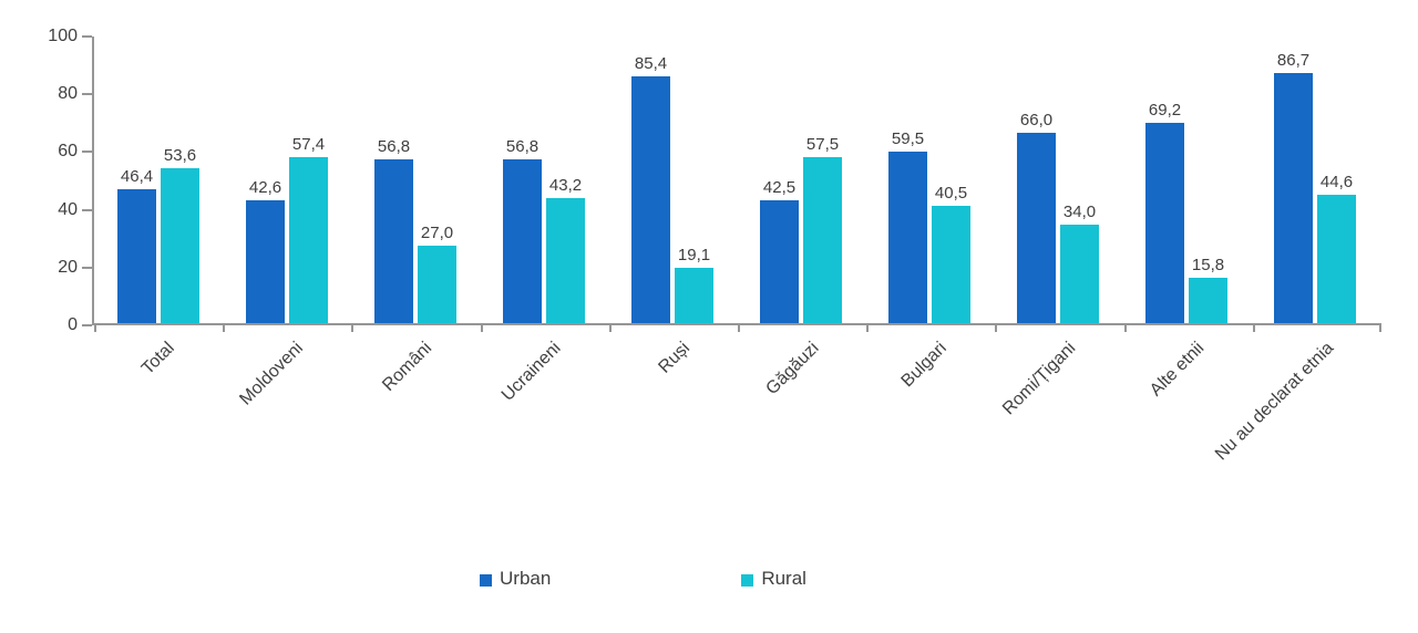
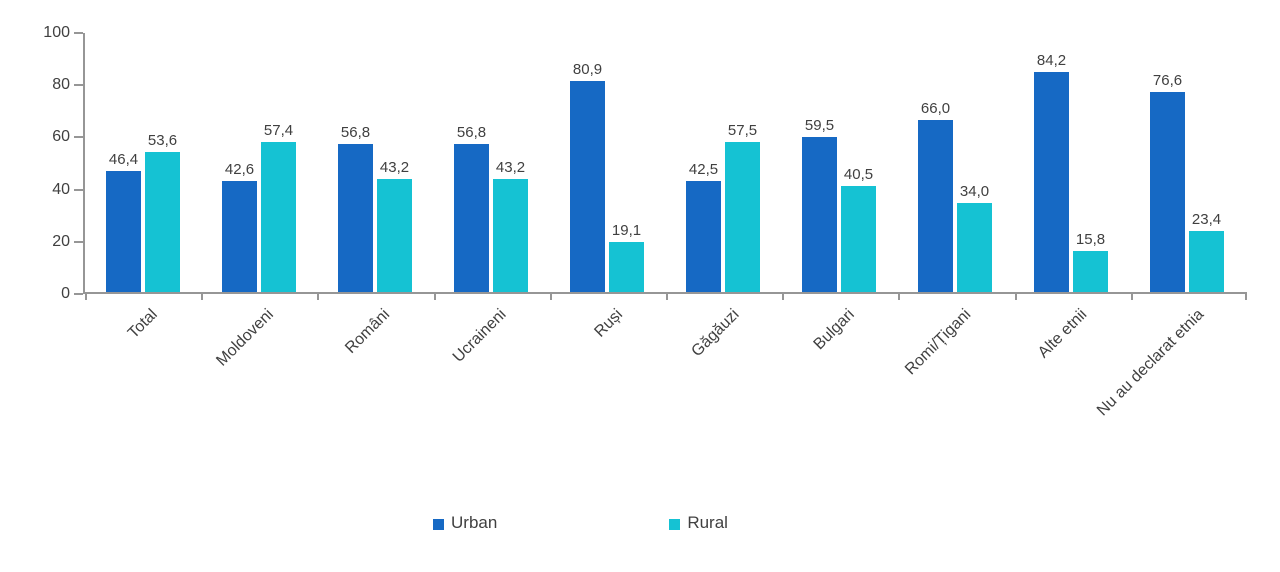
Rural/Români: 27,0 -> 43,2
Urban/Ruși: 85,4 -> 80,9
Urban/Alte etnii: 69,2 -> 84,2
Urban/Nu au declarat etnia: 86,7 -> 76,6
Rural/Nu au declarat etnia: 44,6 -> 23,4
